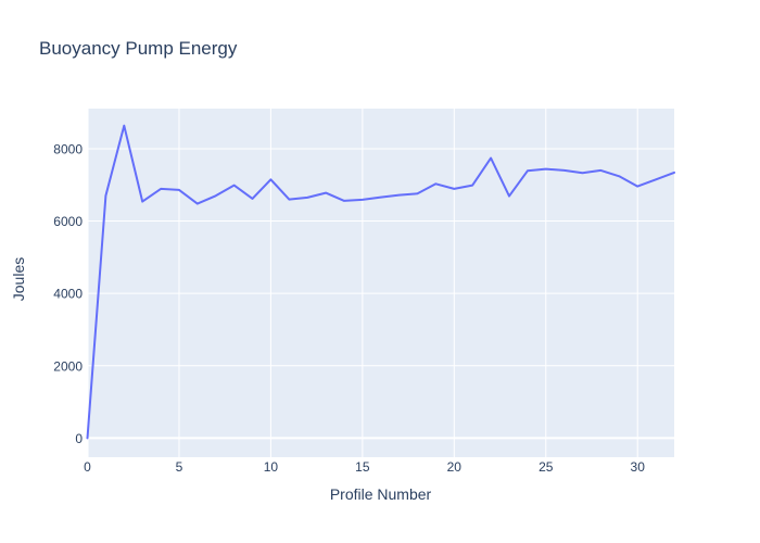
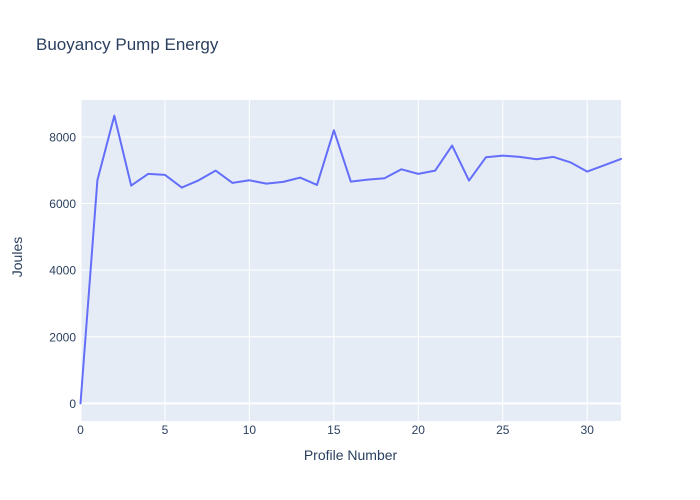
10: 7200 -> 6700
15: 6600 -> 8200
